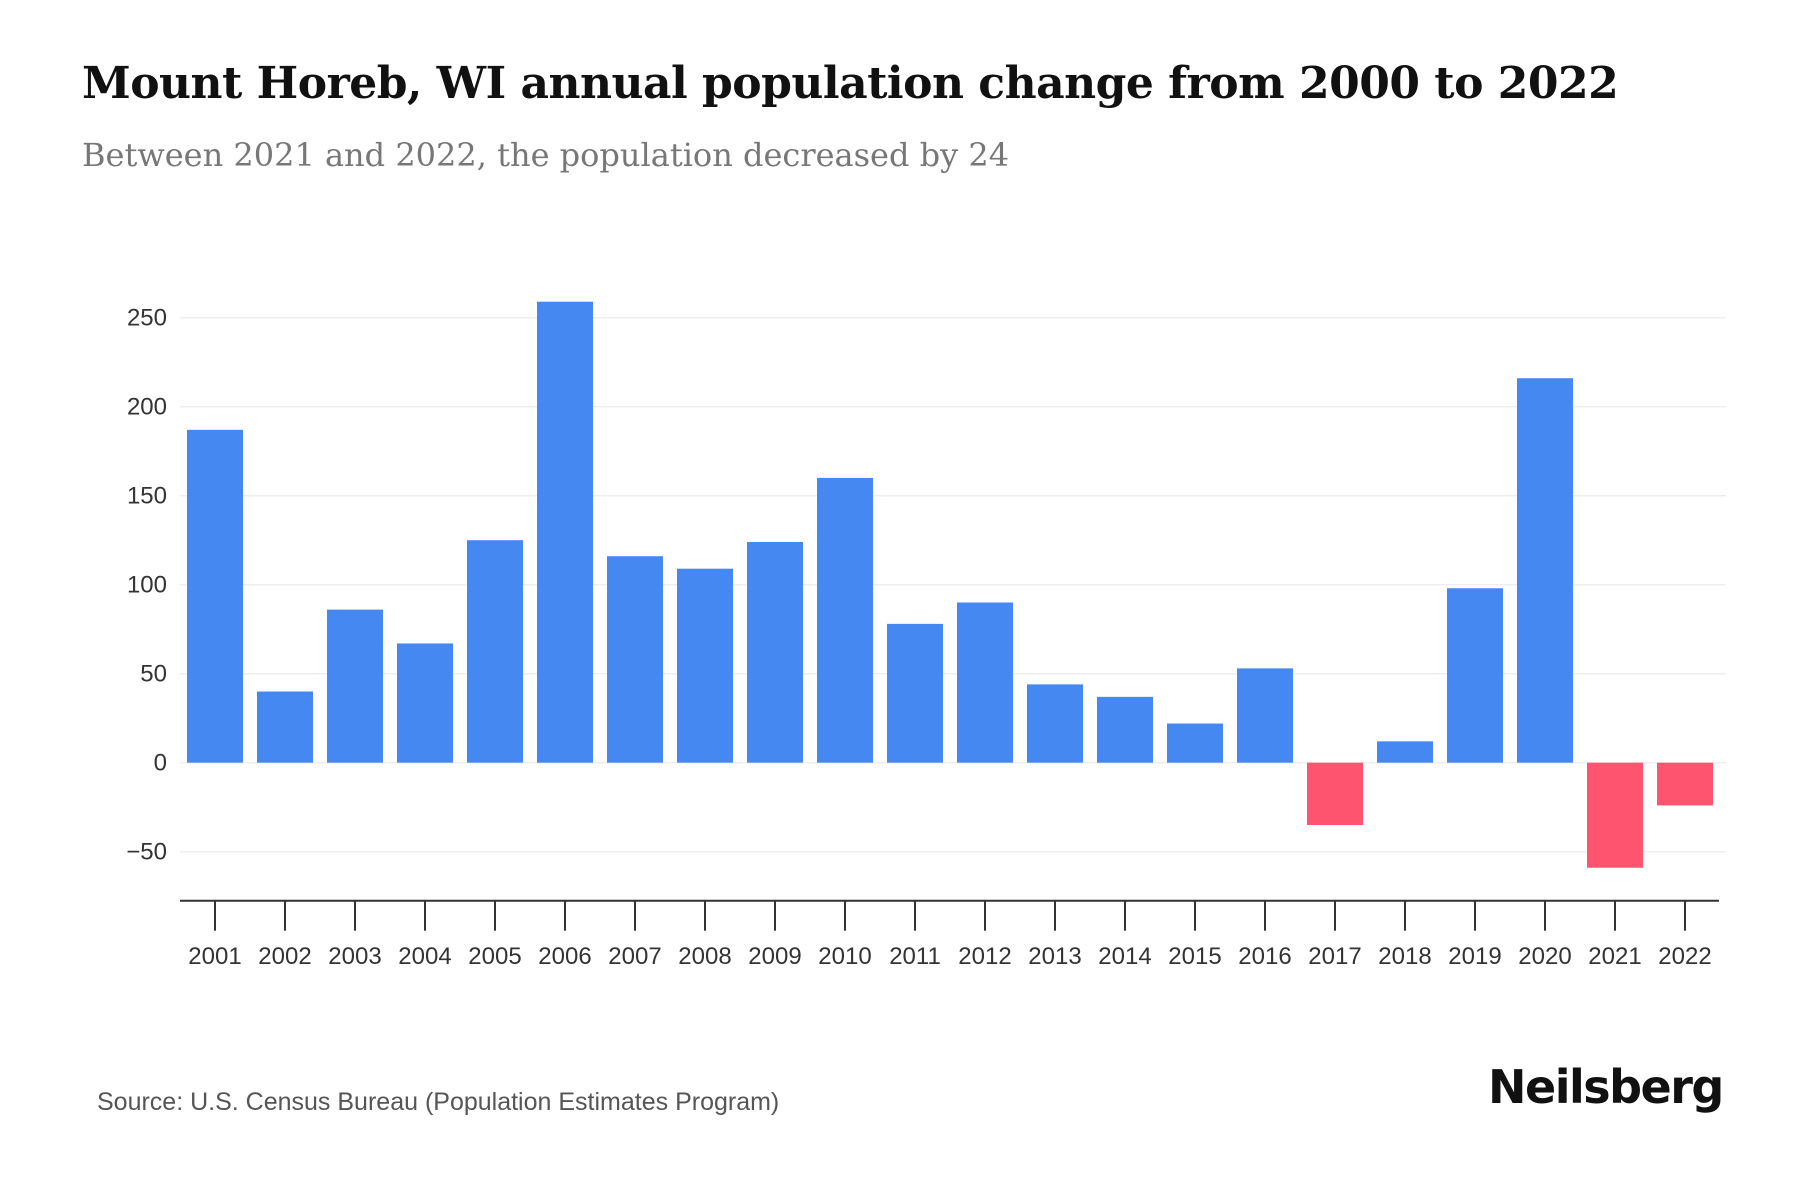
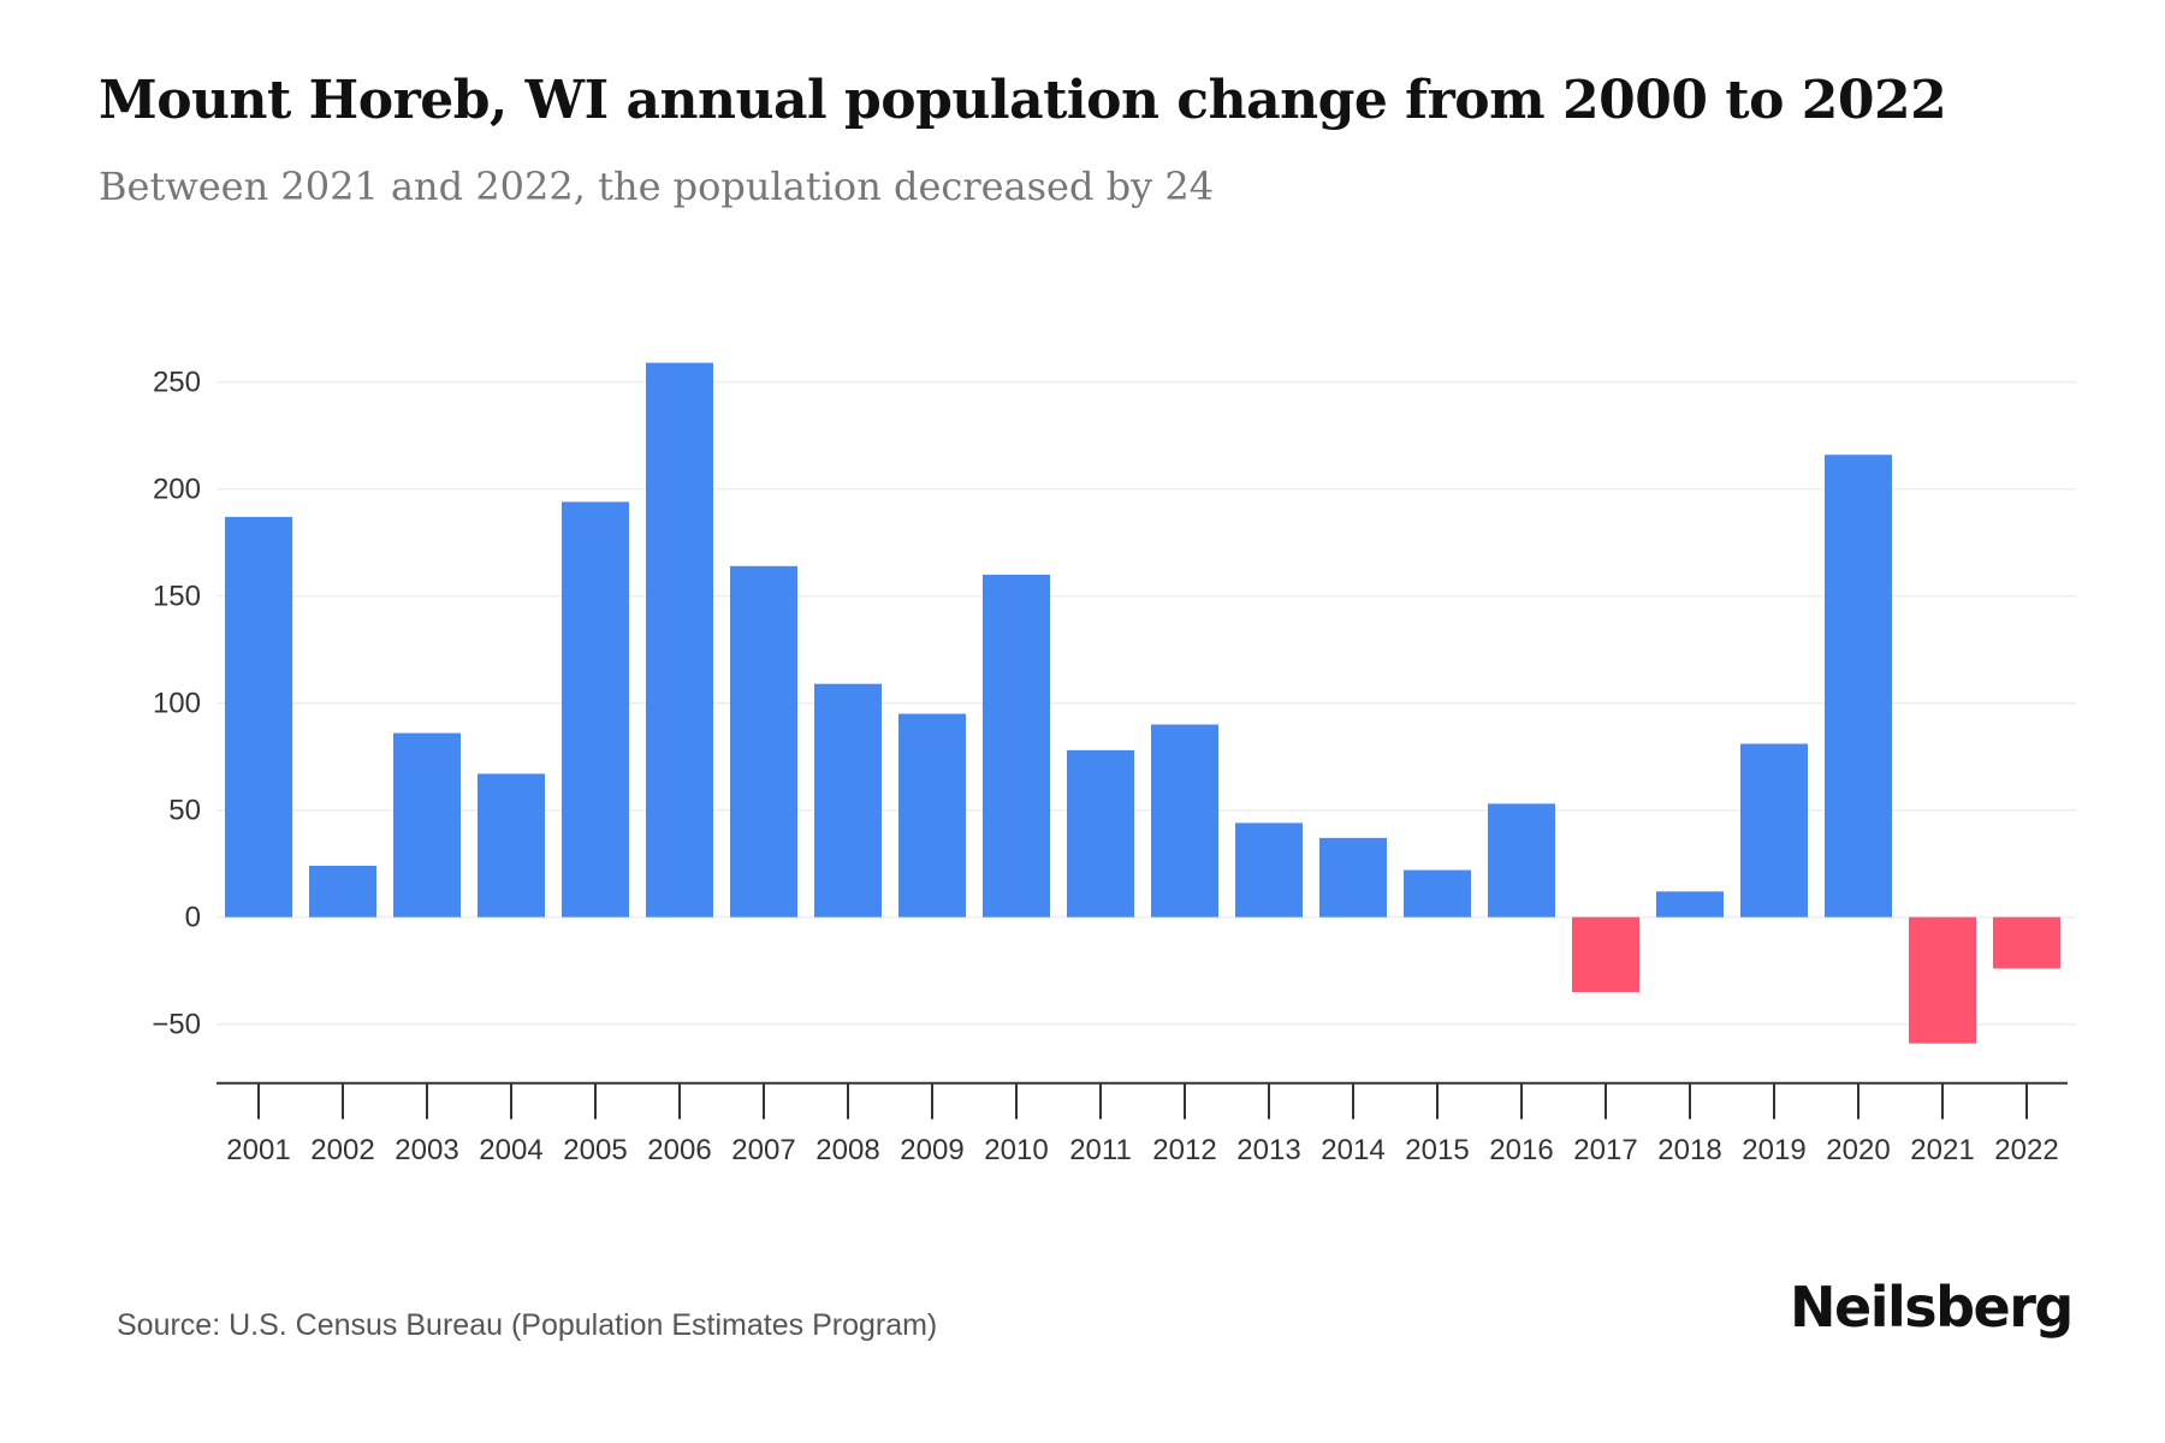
2002: 40 -> 24
2005: 125 -> 194
2007: 116 -> 164
2009: 124 -> 95
2019: 98 -> 81
